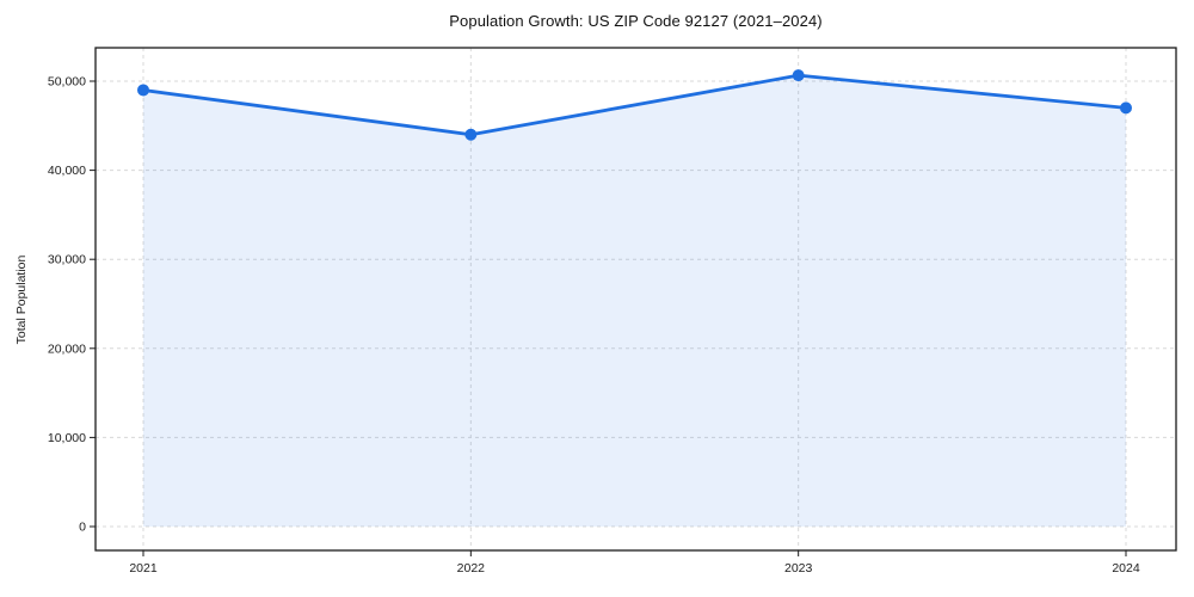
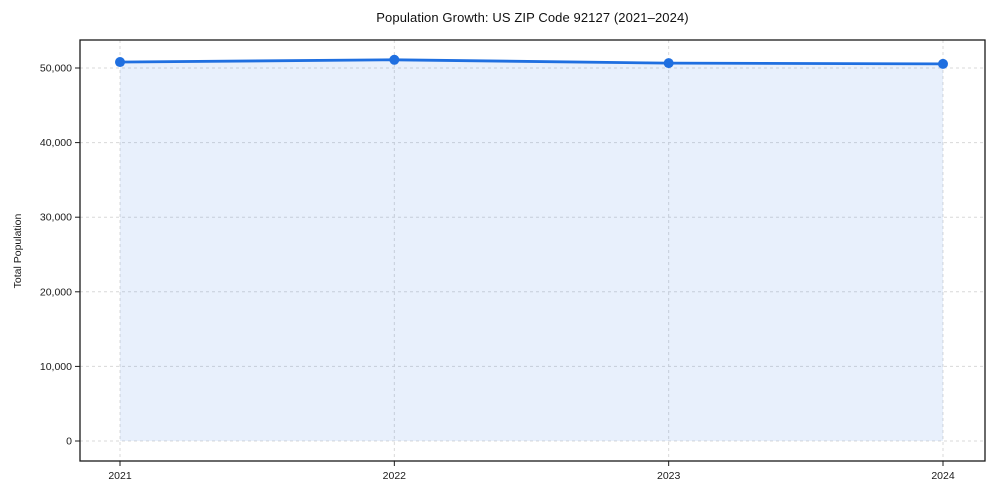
2021: 49000 -> 51000
2022: 44000 -> 51000
2024: 47000 -> 51000
